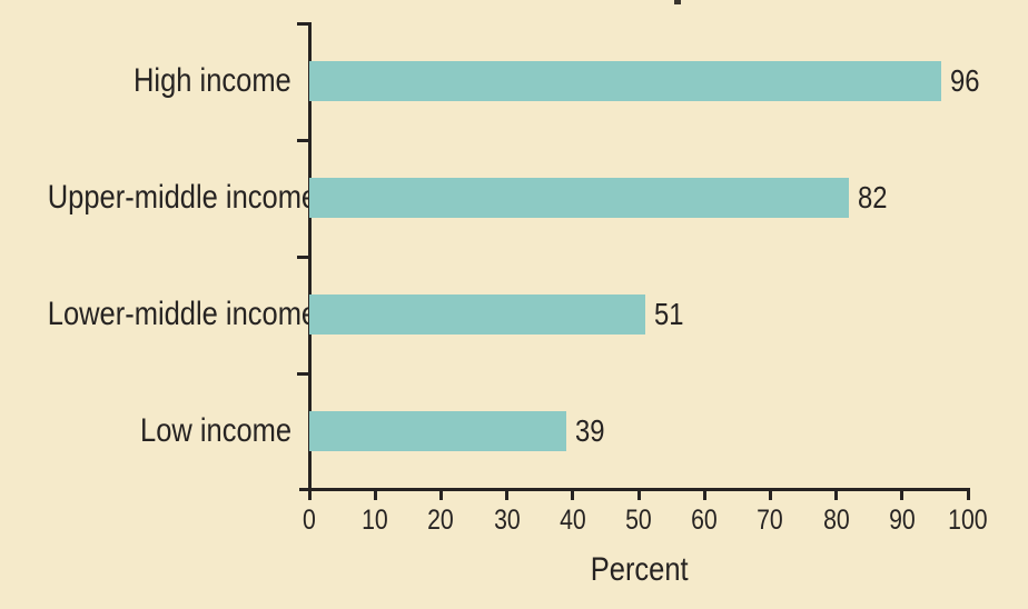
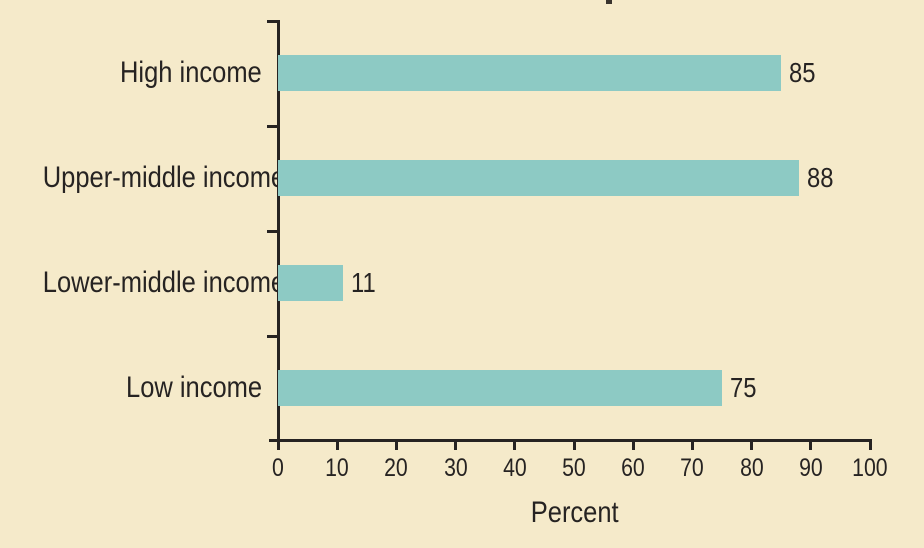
High income: 96 -> 85
Upper-middle income: 82 -> 88
Lower-middle income: 51 -> 11
Low income: 39 -> 75
